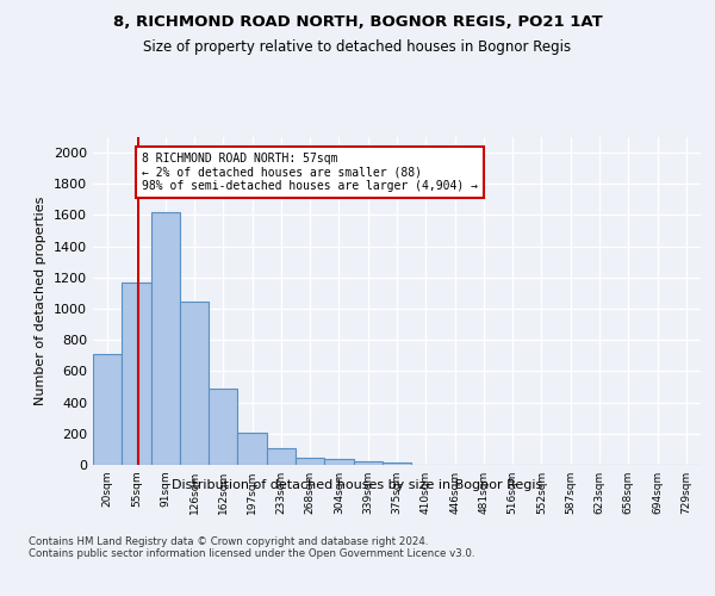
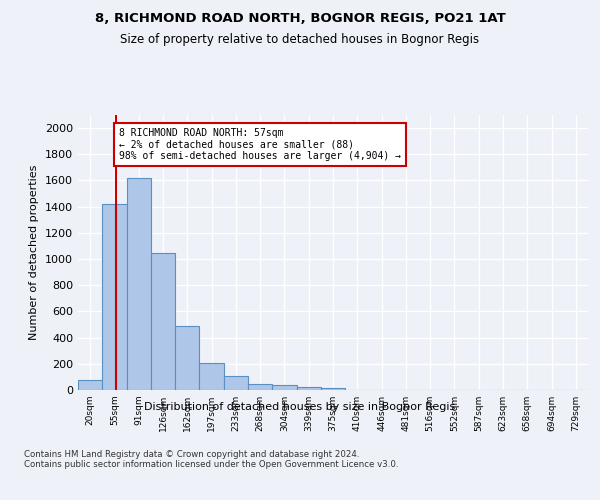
20sqm: 710 -> 80
55sqm: 1170 -> 1420
